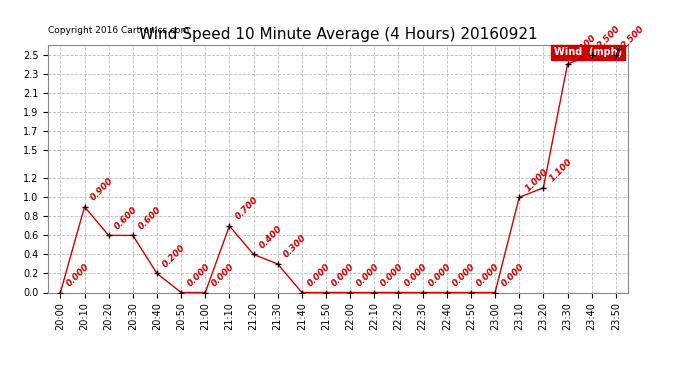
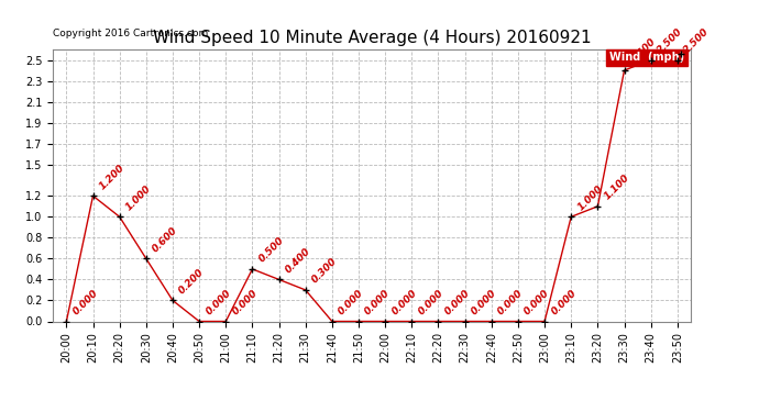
20:10: 0.900 -> 1.200
20:20: 0.600 -> 1.000
21:10: 0.700 -> 0.500
